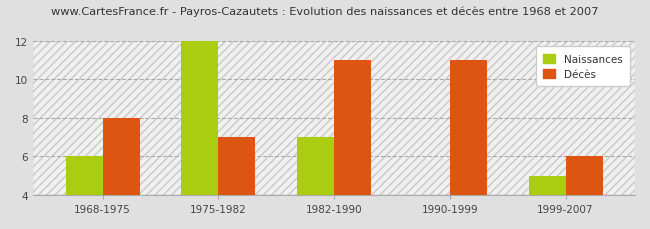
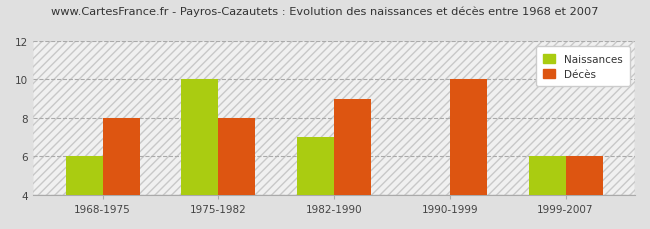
Naissances/1975-1982: 12 -> 10
Décès/1975-1982: 7 -> 8
Décès/1982-1990: 11 -> 9
Décès/1990-1999: 11 -> 10
Naissances/1999-2007: 5 -> 6
